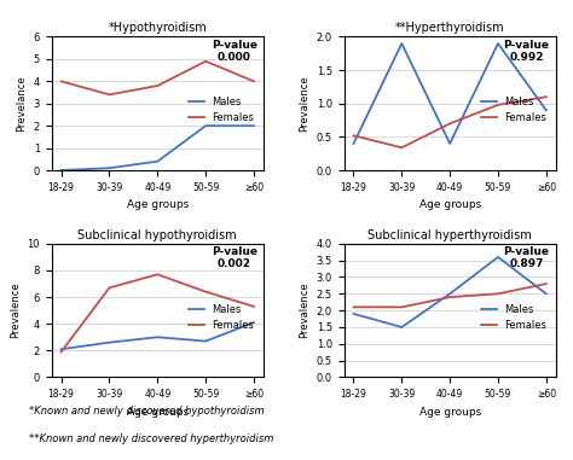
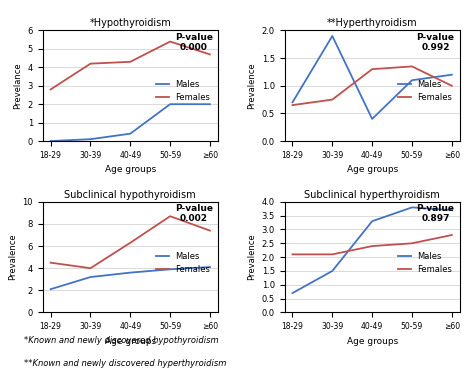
*Hypothyroidism/Females/18-29: 4.0 -> 2.8
*Hypothyroidism/Females/30-39: 3.4 -> 4.2
*Hypothyroidism/Females/40-49: 3.8 -> 4.3
*Hypothyroidism/Females/50-59: 4.9 -> 5.4
*Hypothyroidism/Females/≥60: 4.0 -> 4.7
**Hyperthyroidism/Males/18-29: 0.4 -> 0.7
**Hyperthyroidism/Females/18-29: 0.52 -> 0.65
**Hyperthyroidism/Females/30-39: 0.34 -> 0.75
**Hyperthyroidism/Females/40-49: 0.70 -> 1.30
**Hyperthyroidism/Males/50-59: 1.9 -> 1.1
**Hyperthyroidism/Females/50-59: 0.98 -> 1.35
**Hyperthyroidism/Males/≥60: 0.9 -> 1.2
**Hyperthyroidism/Females/≥60: 1.10 -> 1.00
Subclinical hypothyroidism/Females/18-29: 1.9 -> 4.5
Subclinical hypothyroidism/Males/30-39: 2.6 -> 3.2
Subclinical hypothyroidism/Females/30-39: 6.7 -> 4.0
Subclinical hypothyroidism/Males/40-49: 3.0 -> 3.6
Subclinical hypothyroidism/Females/40-49: 7.7 -> 6.3
Subclinical hypothyroidism/Males/50-59: 2.7 -> 3.9
Subclinical hypothyroidism/Females/50-59: 6.4 -> 8.7
Subclinical hypothyroidism/Females/≥60: 5.3 -> 7.4
Subclinical hyperthyroidism/Males/18-29: 1.9 -> 0.7
Subclinical hyperthyroidism/Males/40-49: 2.5 -> 3.3
Subclinical hyperthyroidism/Males/50-59: 3.6 -> 3.8
Subclinical hyperthyroidism/Males/≥60: 2.5 -> 3.7
